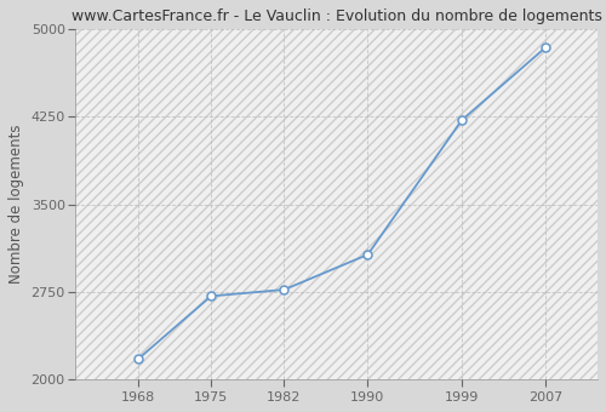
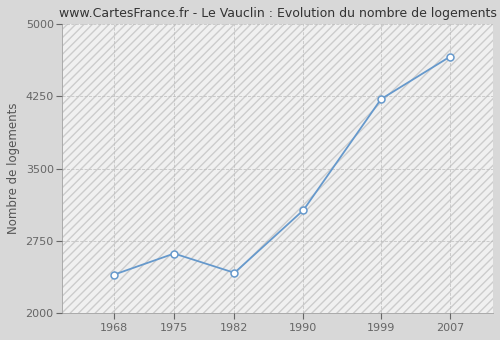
1968: 2180 -> 2400
1975: 2720 -> 2620
1982: 2770 -> 2420
2007: 4840 -> 4660
